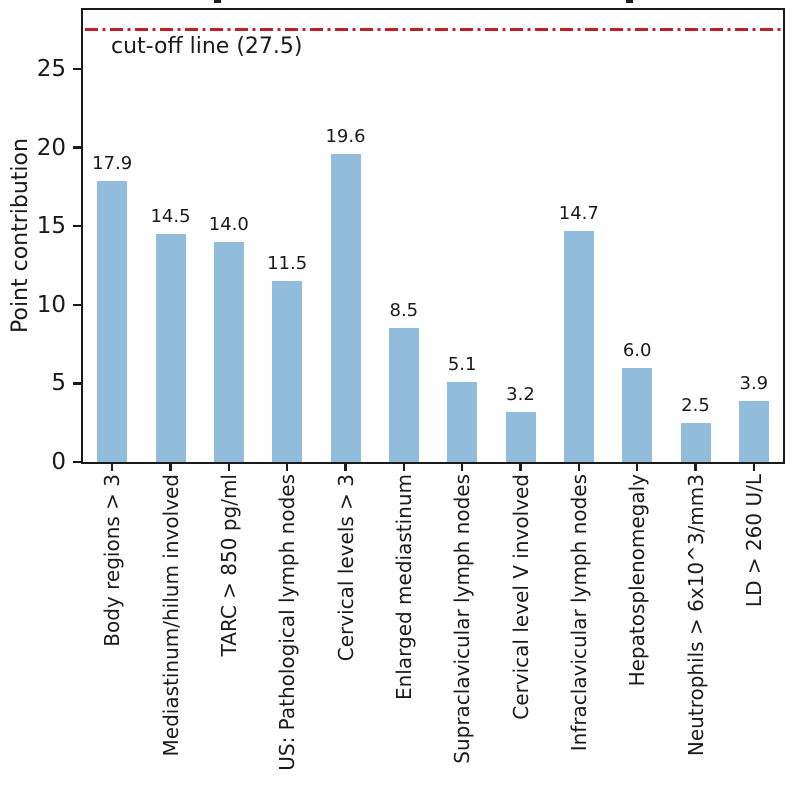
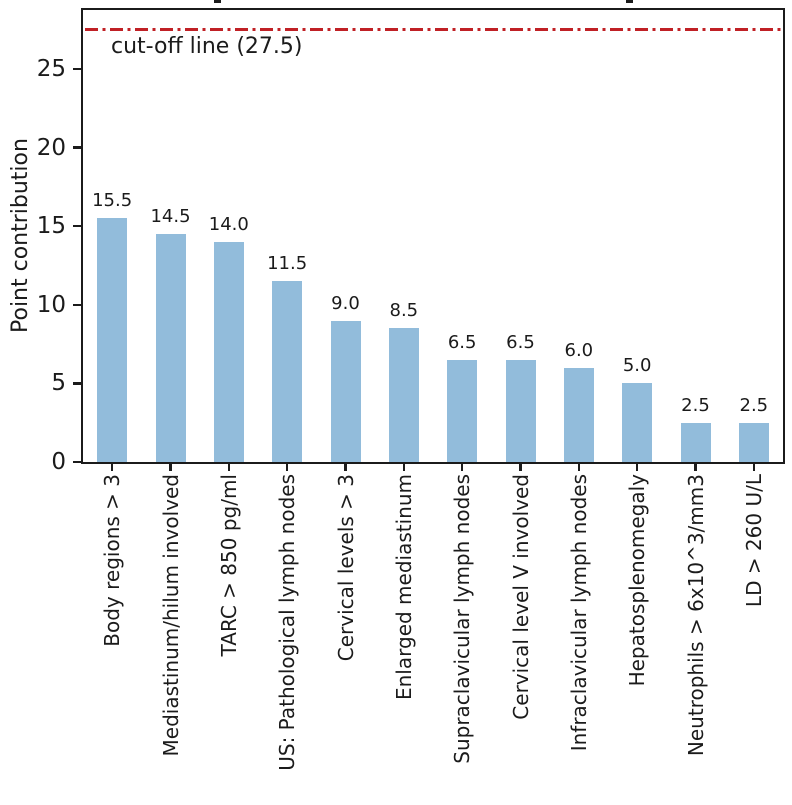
Body regions > 3: 17.9 -> 15.5
Cervical levels > 3: 19.6 -> 9.0
Supraclavicular lymph nodes: 5.1 -> 6.5
Cervical level V involved: 3.2 -> 6.5
Infraclavicular lymph nodes: 14.7 -> 6.0
Hepatosplenomegaly: 6.0 -> 5.0
LD > 260 U/L: 3.9 -> 2.5
